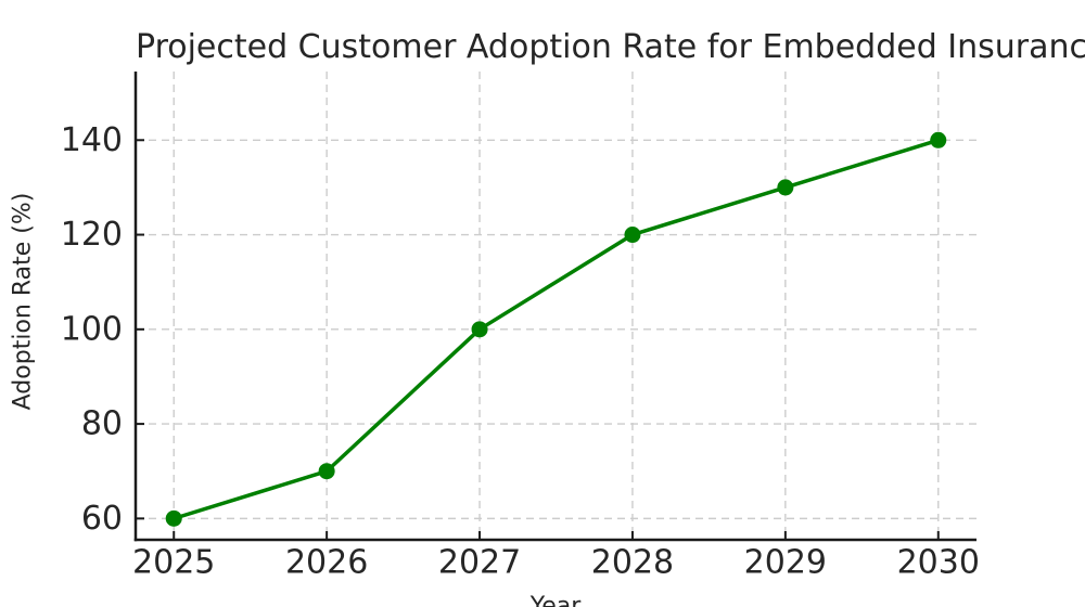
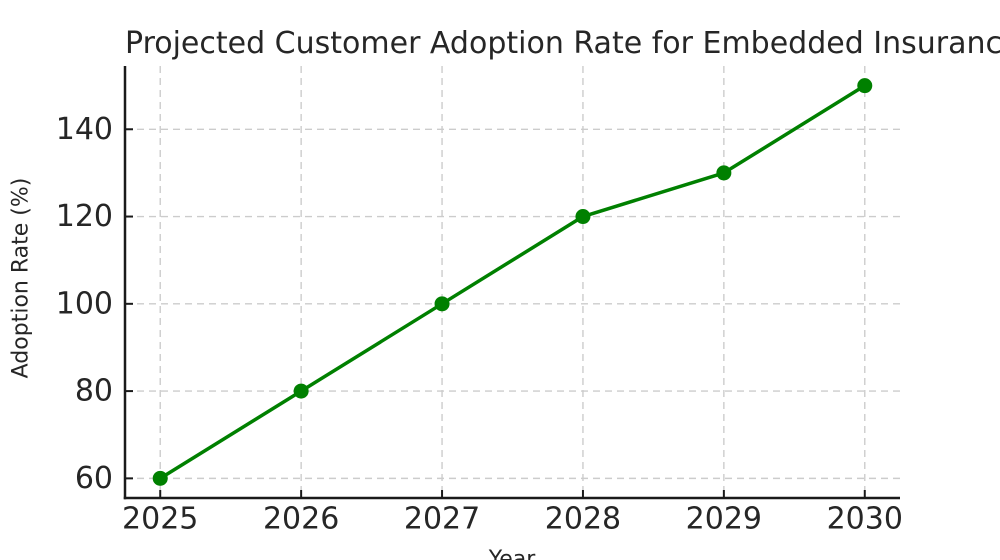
2026: 70 -> 80
2030: 140 -> 150
